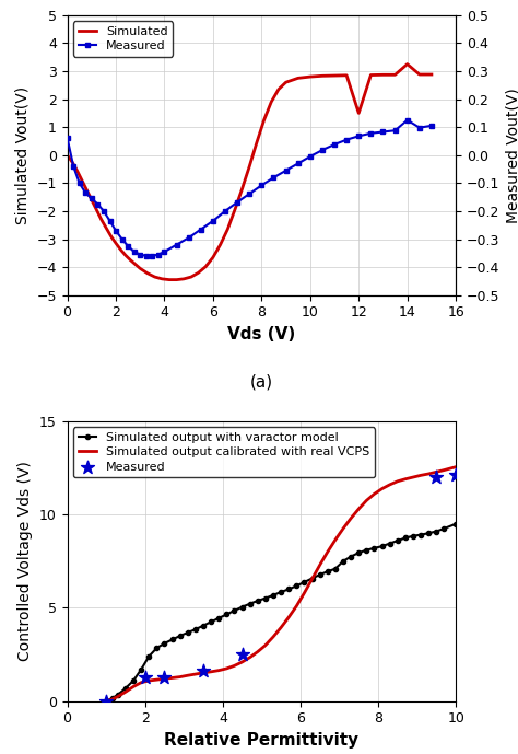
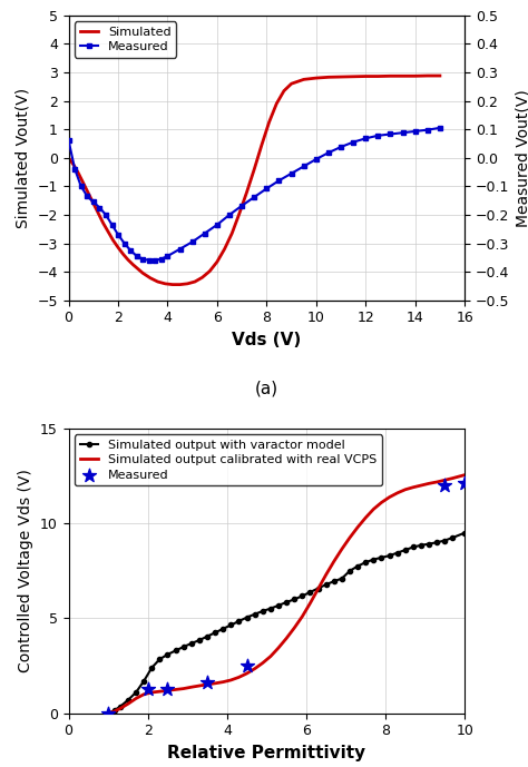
Simulated/12: 1.50 -> 2.86
Simulated/14: 3.25 -> 2.87
Measured/14: 0.125 -> 0.093
